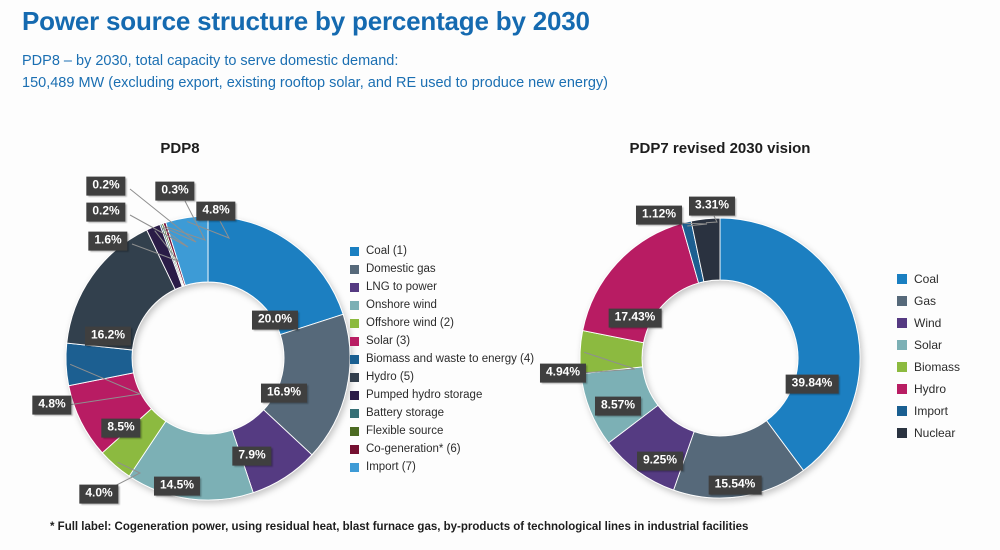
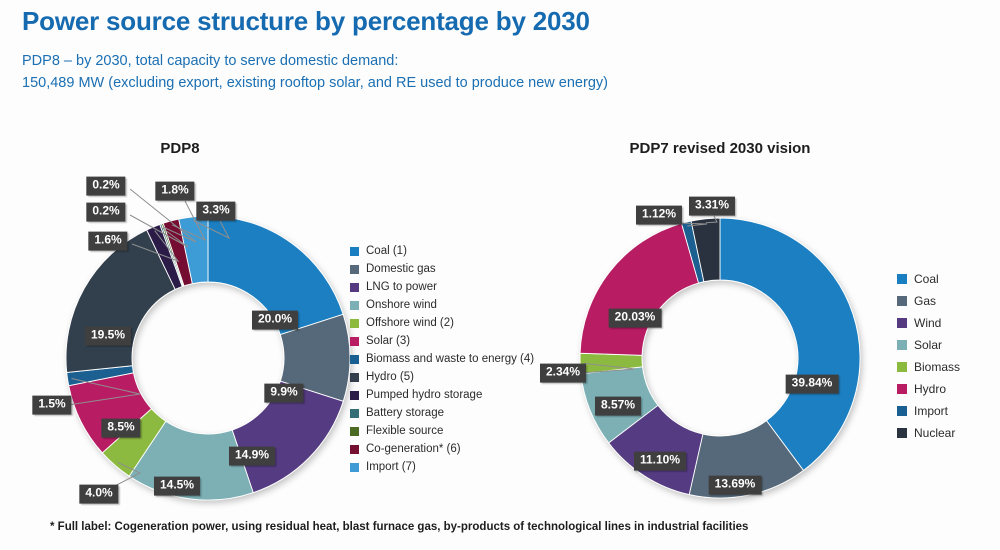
PDP8/Domestic gas: 16.9% -> 9.9%
PDP8/LNG to power: 7.9% -> 14.9%
PDP8/Biomass and waste to energy (4): 4.8% -> 1.5%
PDP8/Hydro (5): 16.2% -> 19.5%
PDP8/Co-generation* (6): 0.3% -> 1.8%
PDP8/Import (7): 4.8% -> 3.3%
PDP7 revised 2030 vision/Gas: 15.54% -> 13.69%
PDP7 revised 2030 vision/Wind: 9.25% -> 11.10%
PDP7 revised 2030 vision/Biomass: 4.94% -> 2.34%
PDP7 revised 2030 vision/Hydro: 17.43% -> 20.03%
